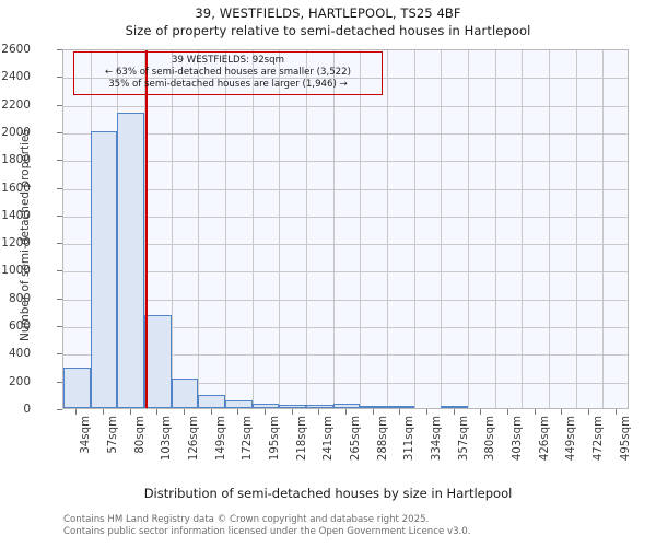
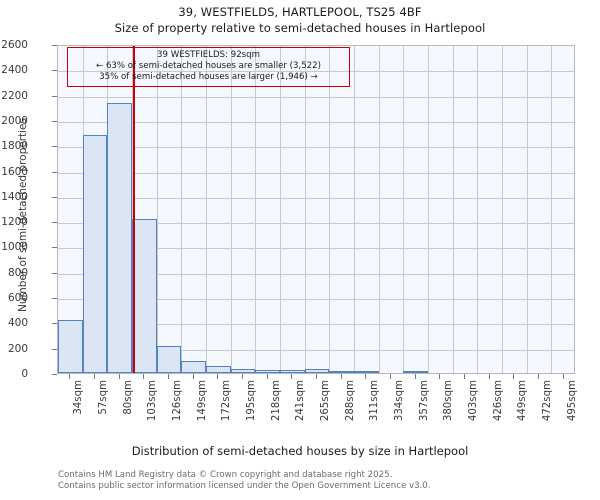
34sqm: 290 -> 420
57sqm: 2000 -> 1880
103sqm: 680 -> 1220
